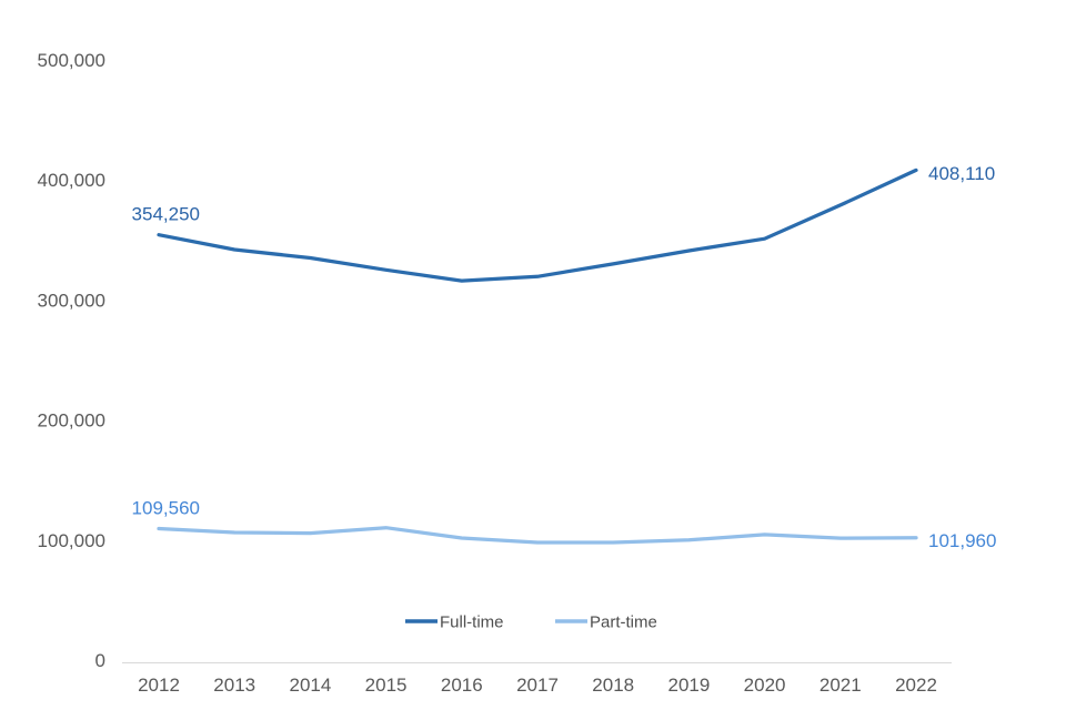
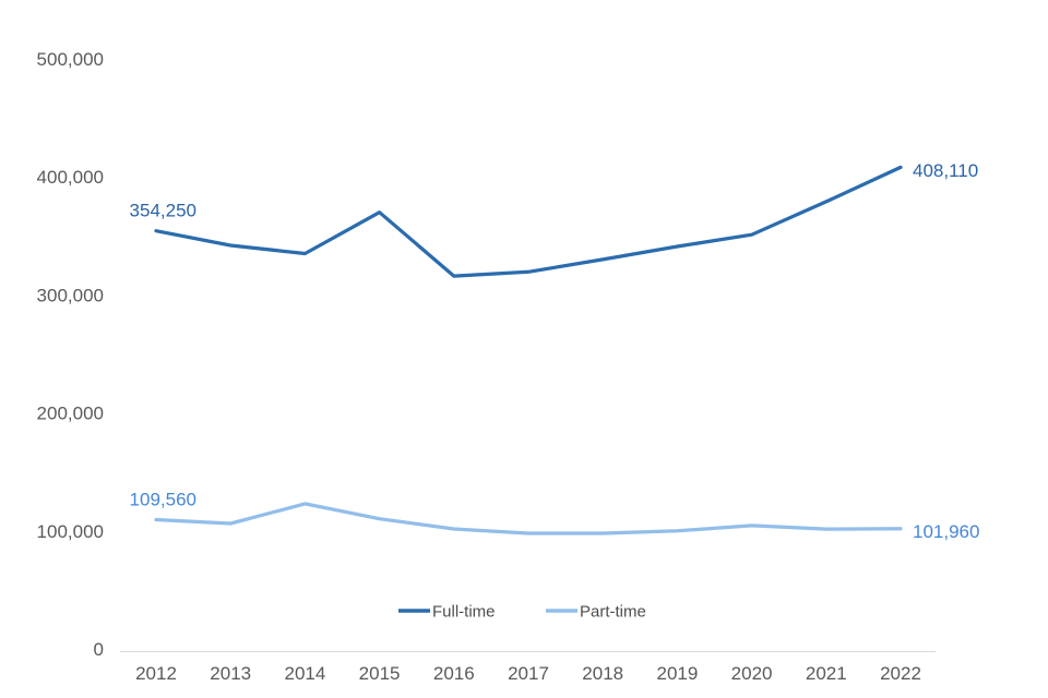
Part-time/2014: 106000 -> 123000
Full-time/2015: 325000 -> 370000
